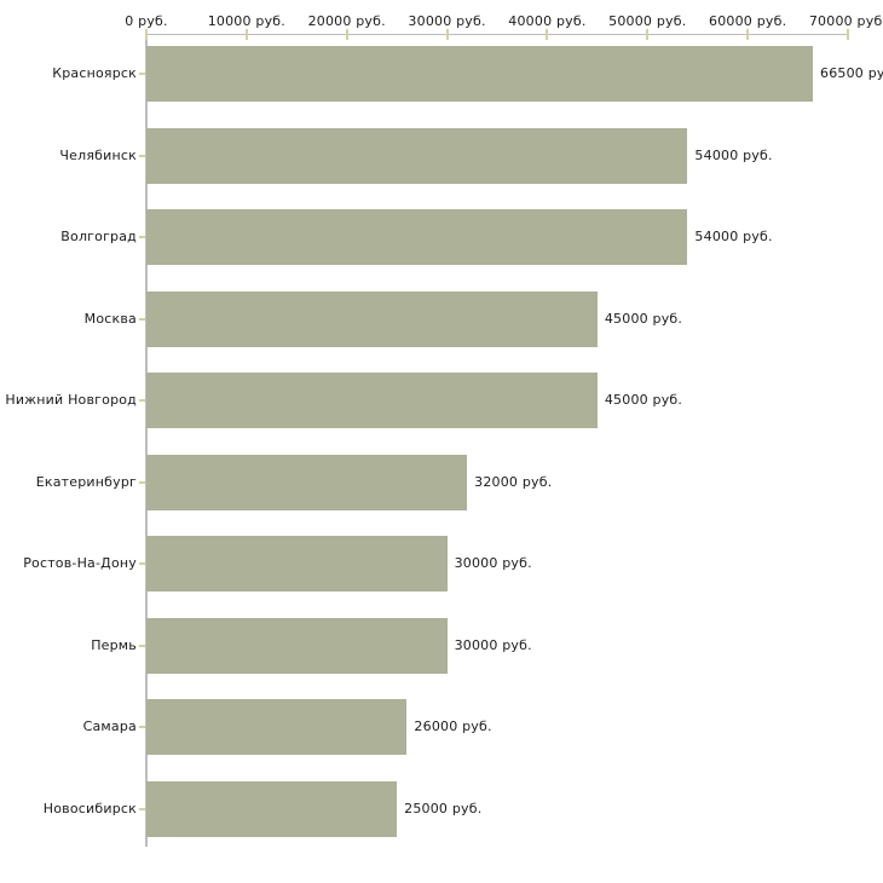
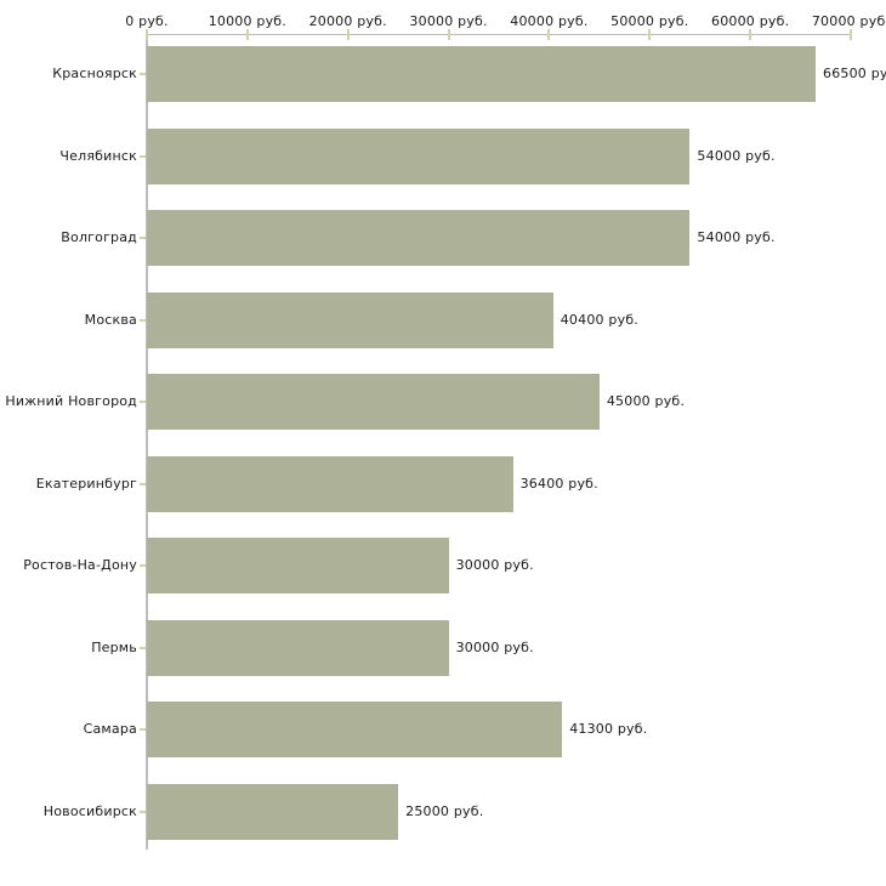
Москва: 45000 -> 40400
Екатеринбург: 32000 -> 36400
Самара: 26000 -> 41300
